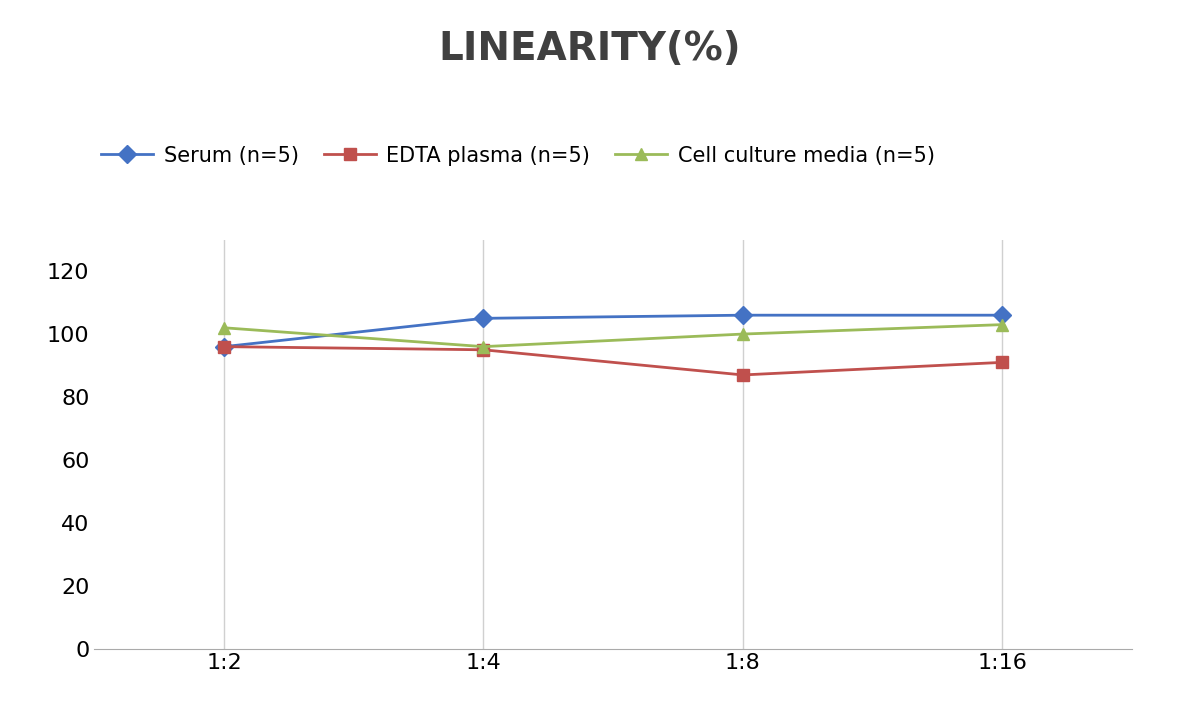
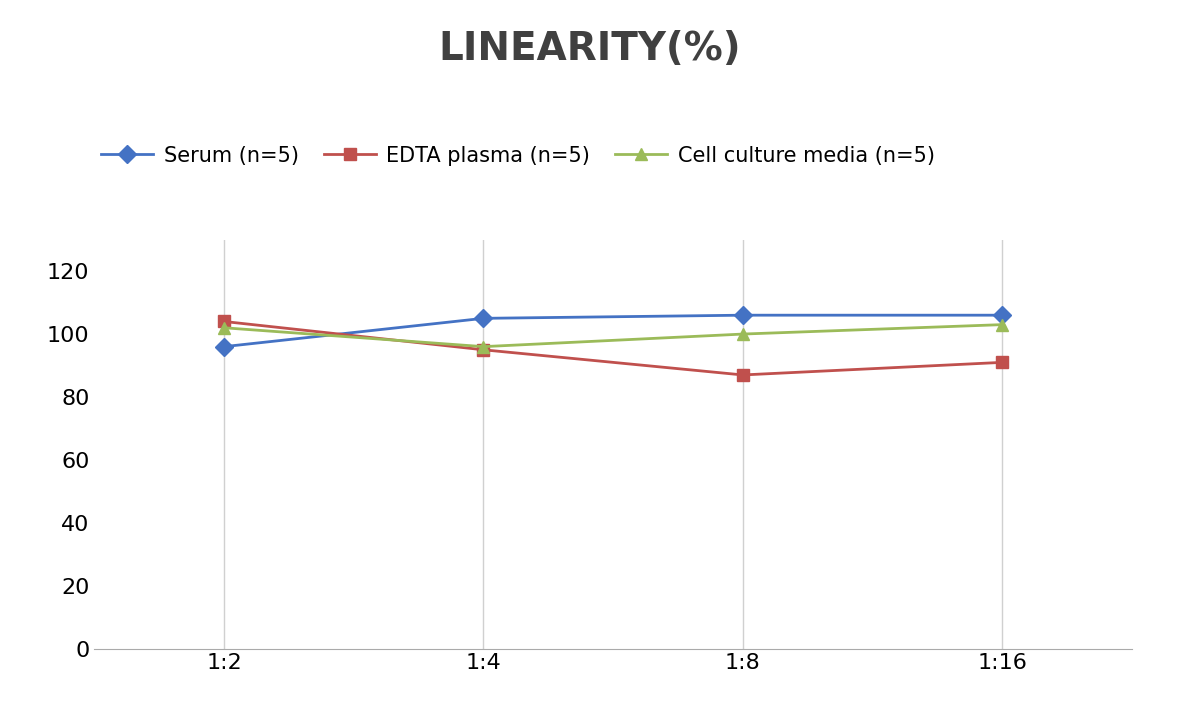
EDTA plasma (n=5)/1:2: 96 -> 104
